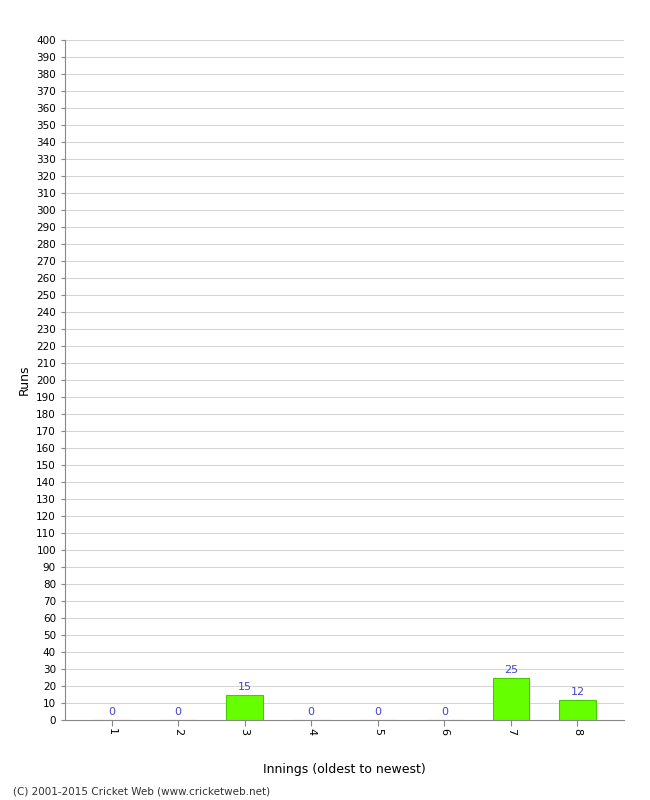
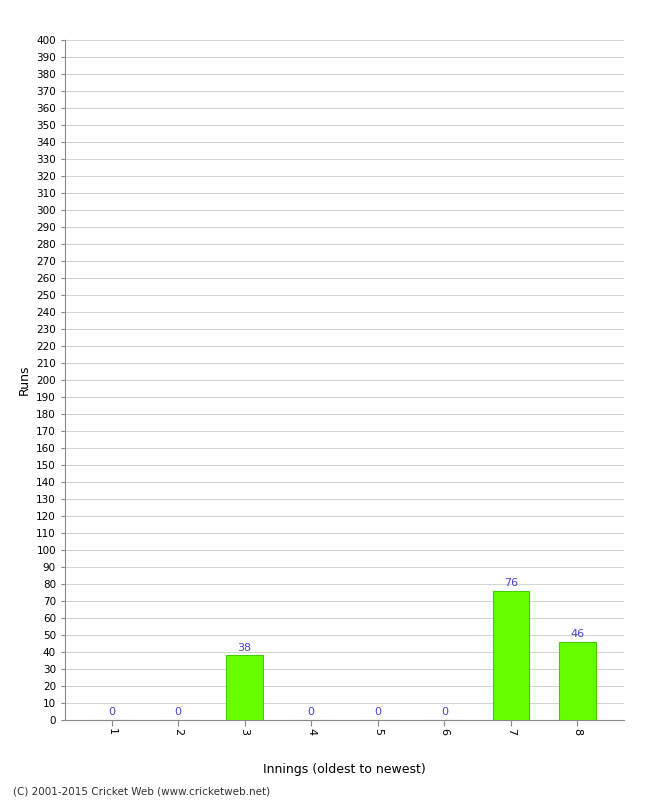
3: 15 -> 38
7: 25 -> 76
8: 12 -> 46
